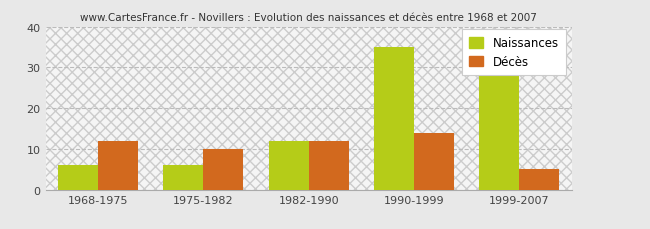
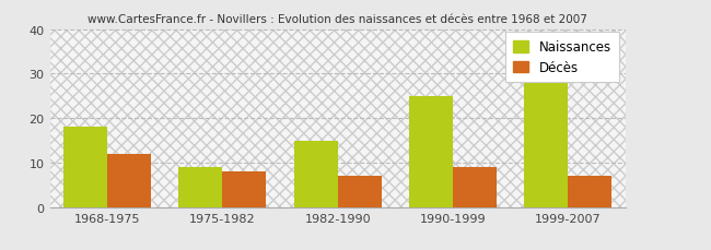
Naissances/1968-1975: 6 -> 18
Naissances/1975-1982: 6 -> 9
Décès/1975-1982: 10 -> 8
Naissances/1982-1990: 12 -> 15
Décès/1982-1990: 12 -> 7
Naissances/1990-1999: 35 -> 25
Décès/1990-1999: 14 -> 9
Décès/1999-2007: 5 -> 7
